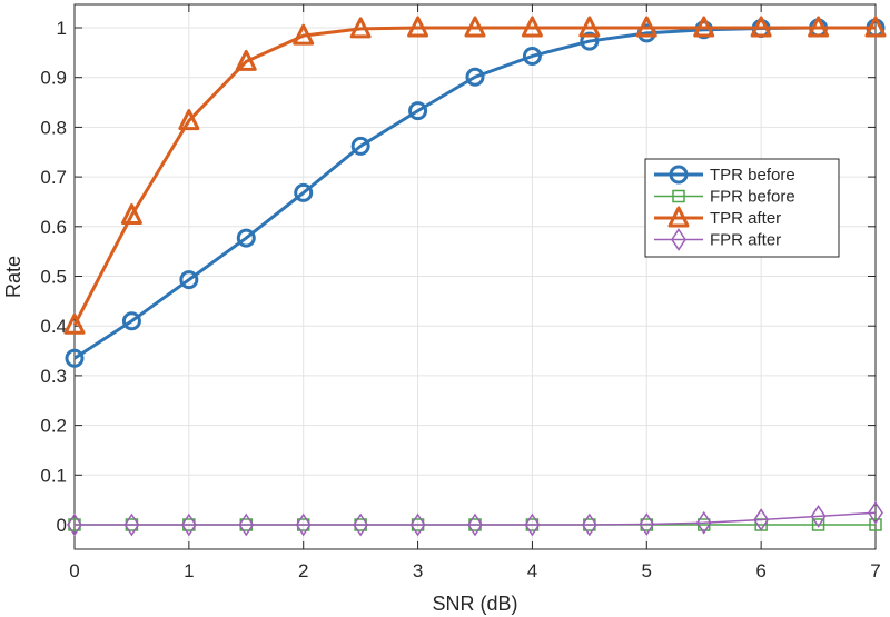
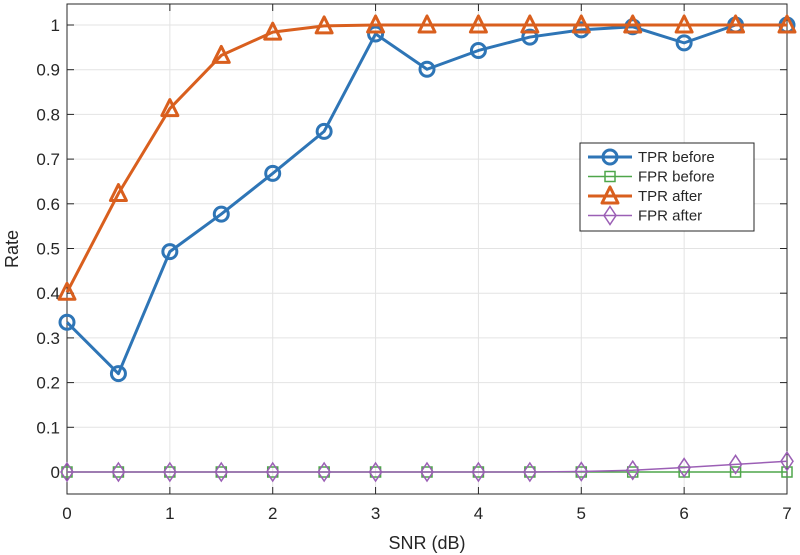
TPR before/0.5: 0.41 -> 0.22
TPR before/3: 0.83 -> 0.98
TPR before/6: 1.00 -> 0.96
